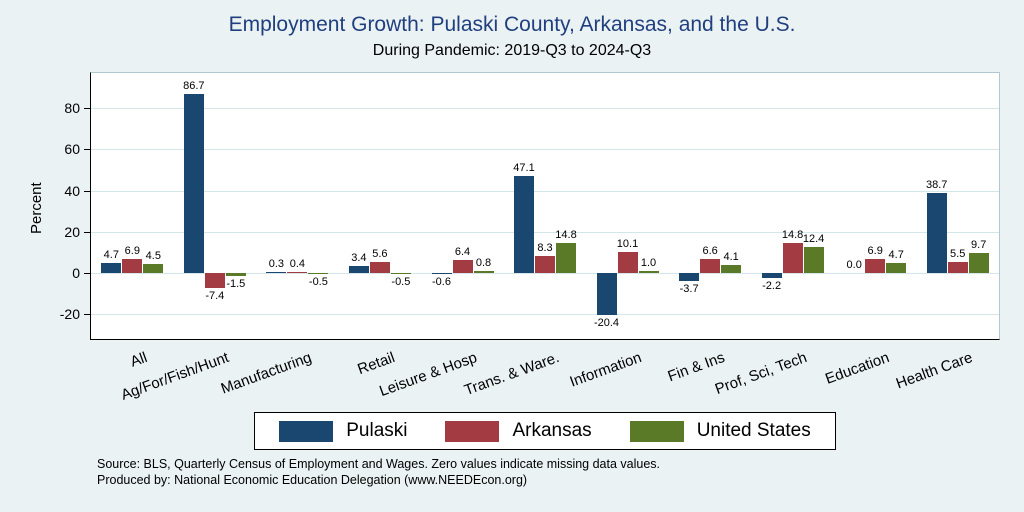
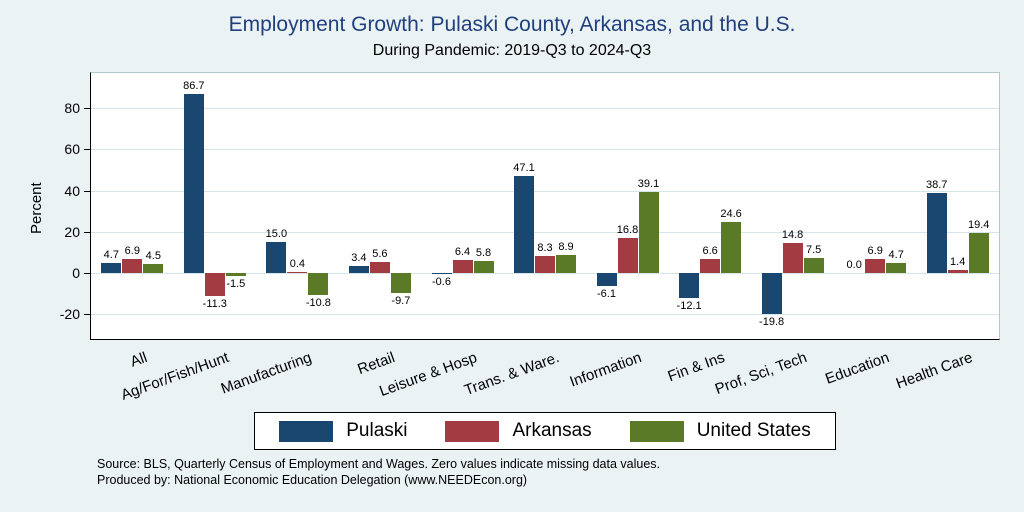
Arkansas/Ag/For/Fish/Hunt: -7.4 -> -11.3
Pulaski/Manufacturing: 0.3 -> 15.0
United States/Manufacturing: -0.5 -> -10.8
United States/Retail: -0.5 -> -9.7
United States/Leisure & Hosp: 0.8 -> 5.8
United States/Trans. & Ware.: 14.8 -> 8.9
Pulaski/Information: -20.4 -> -6.1
Arkansas/Information: 10.1 -> 16.8
United States/Information: 1.0 -> 39.1
Pulaski/Fin & Ins: -3.7 -> -12.1
United States/Fin & Ins: 4.1 -> 24.6
Pulaski/Prof, Sci, Tech: -2.2 -> -19.8
United States/Prof, Sci, Tech: 12.4 -> 7.5
Arkansas/Health Care: 5.5 -> 1.4
United States/Health Care: 9.7 -> 19.4
